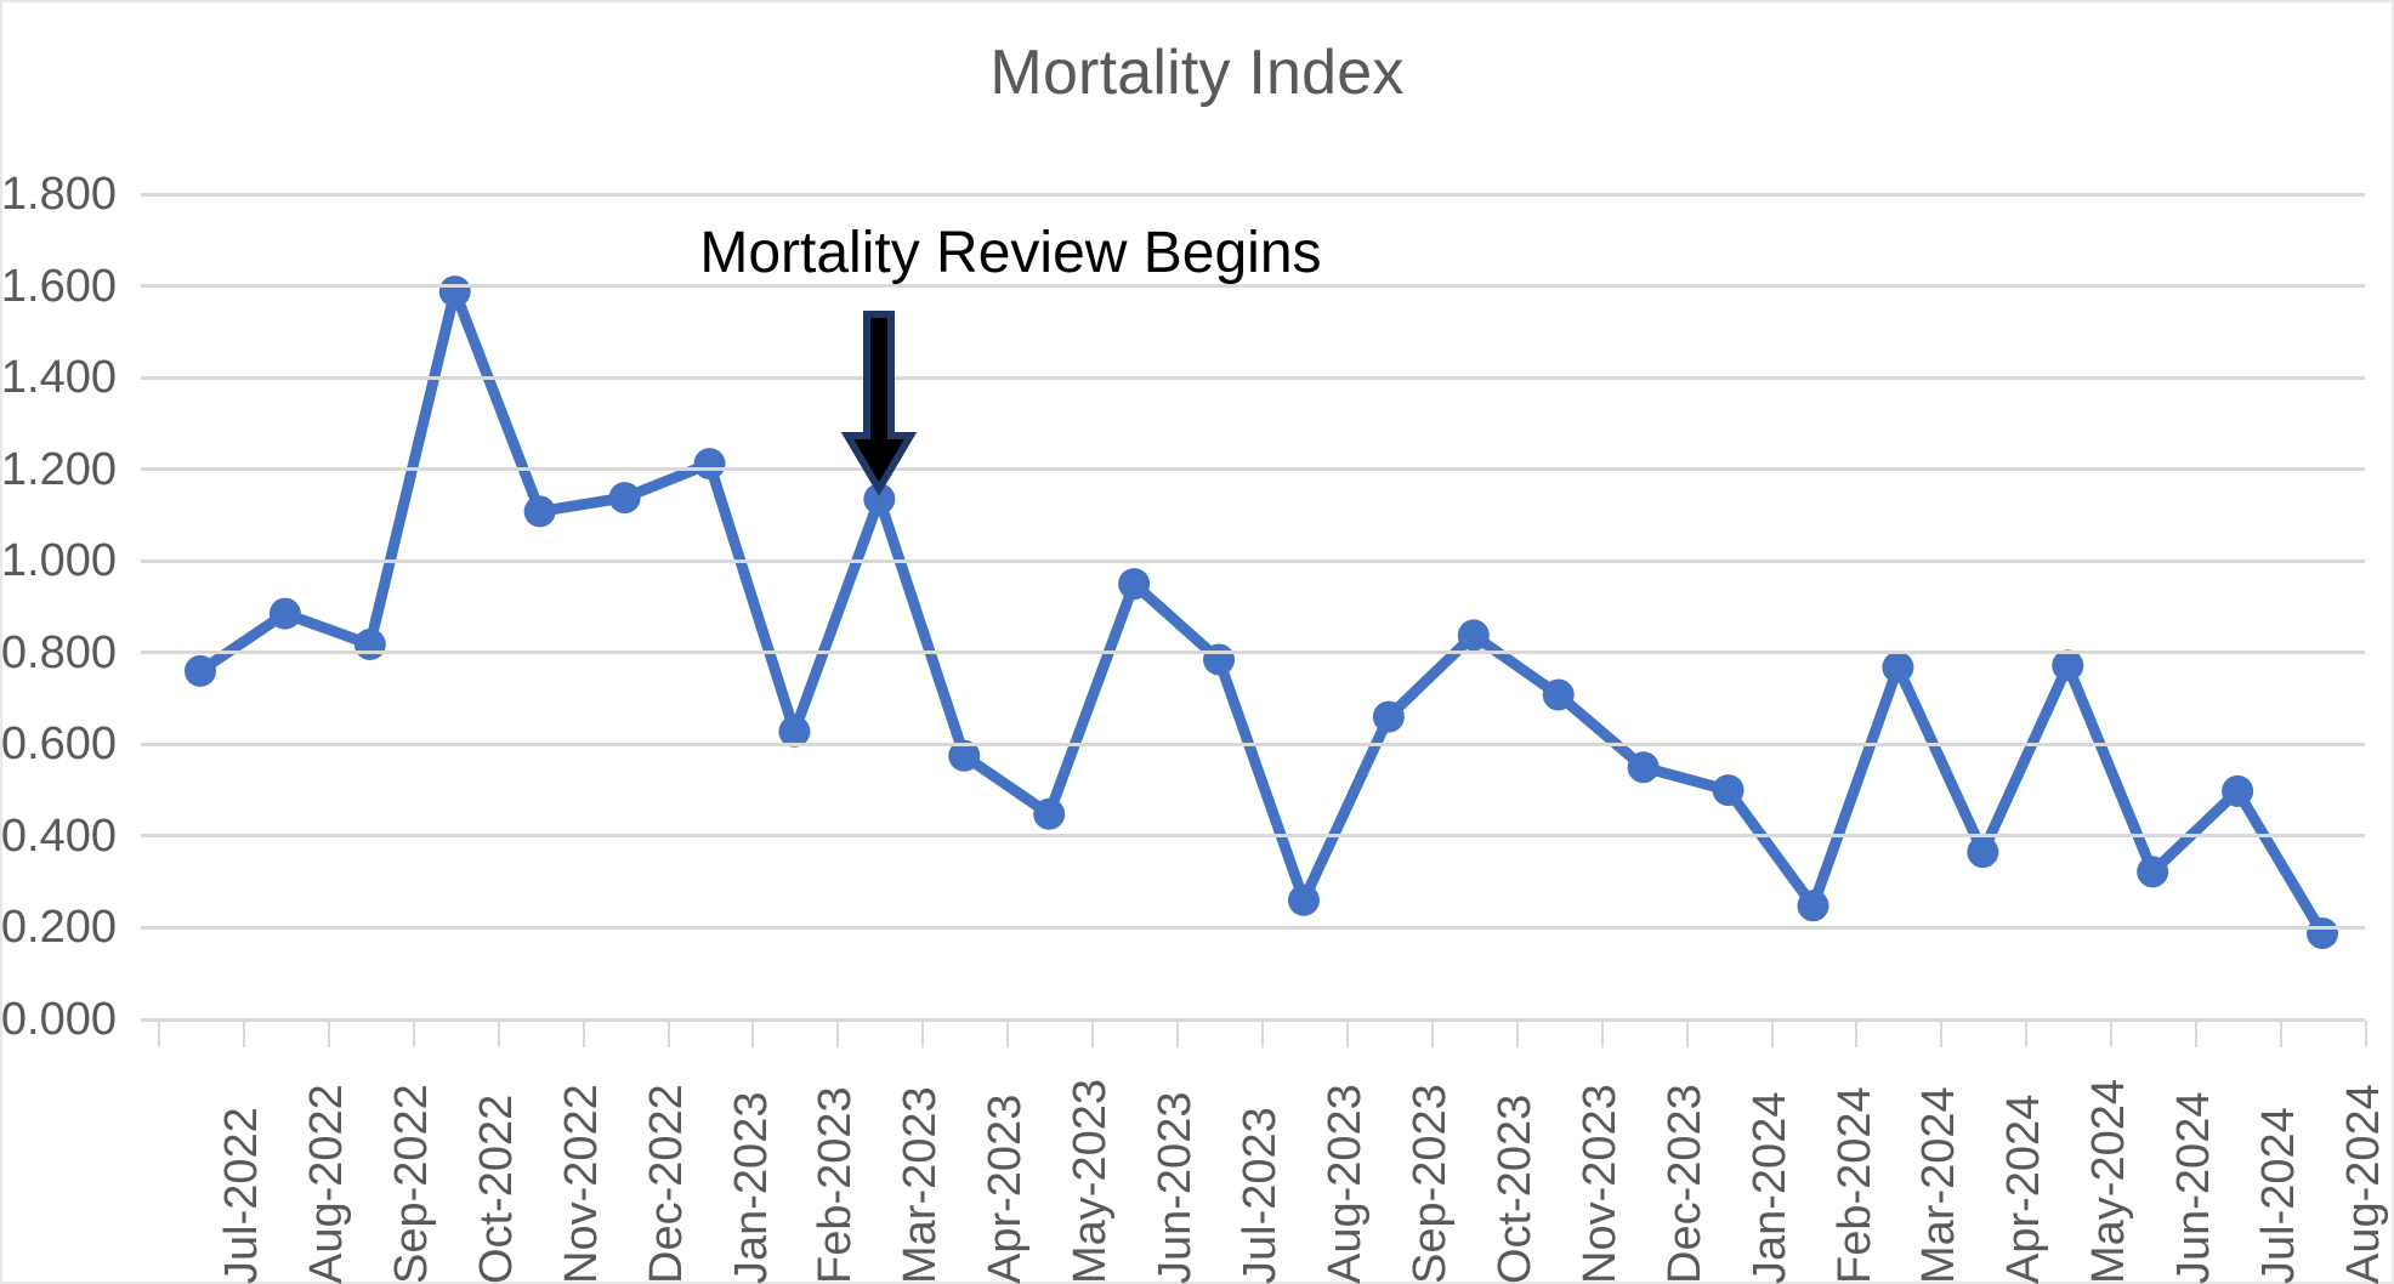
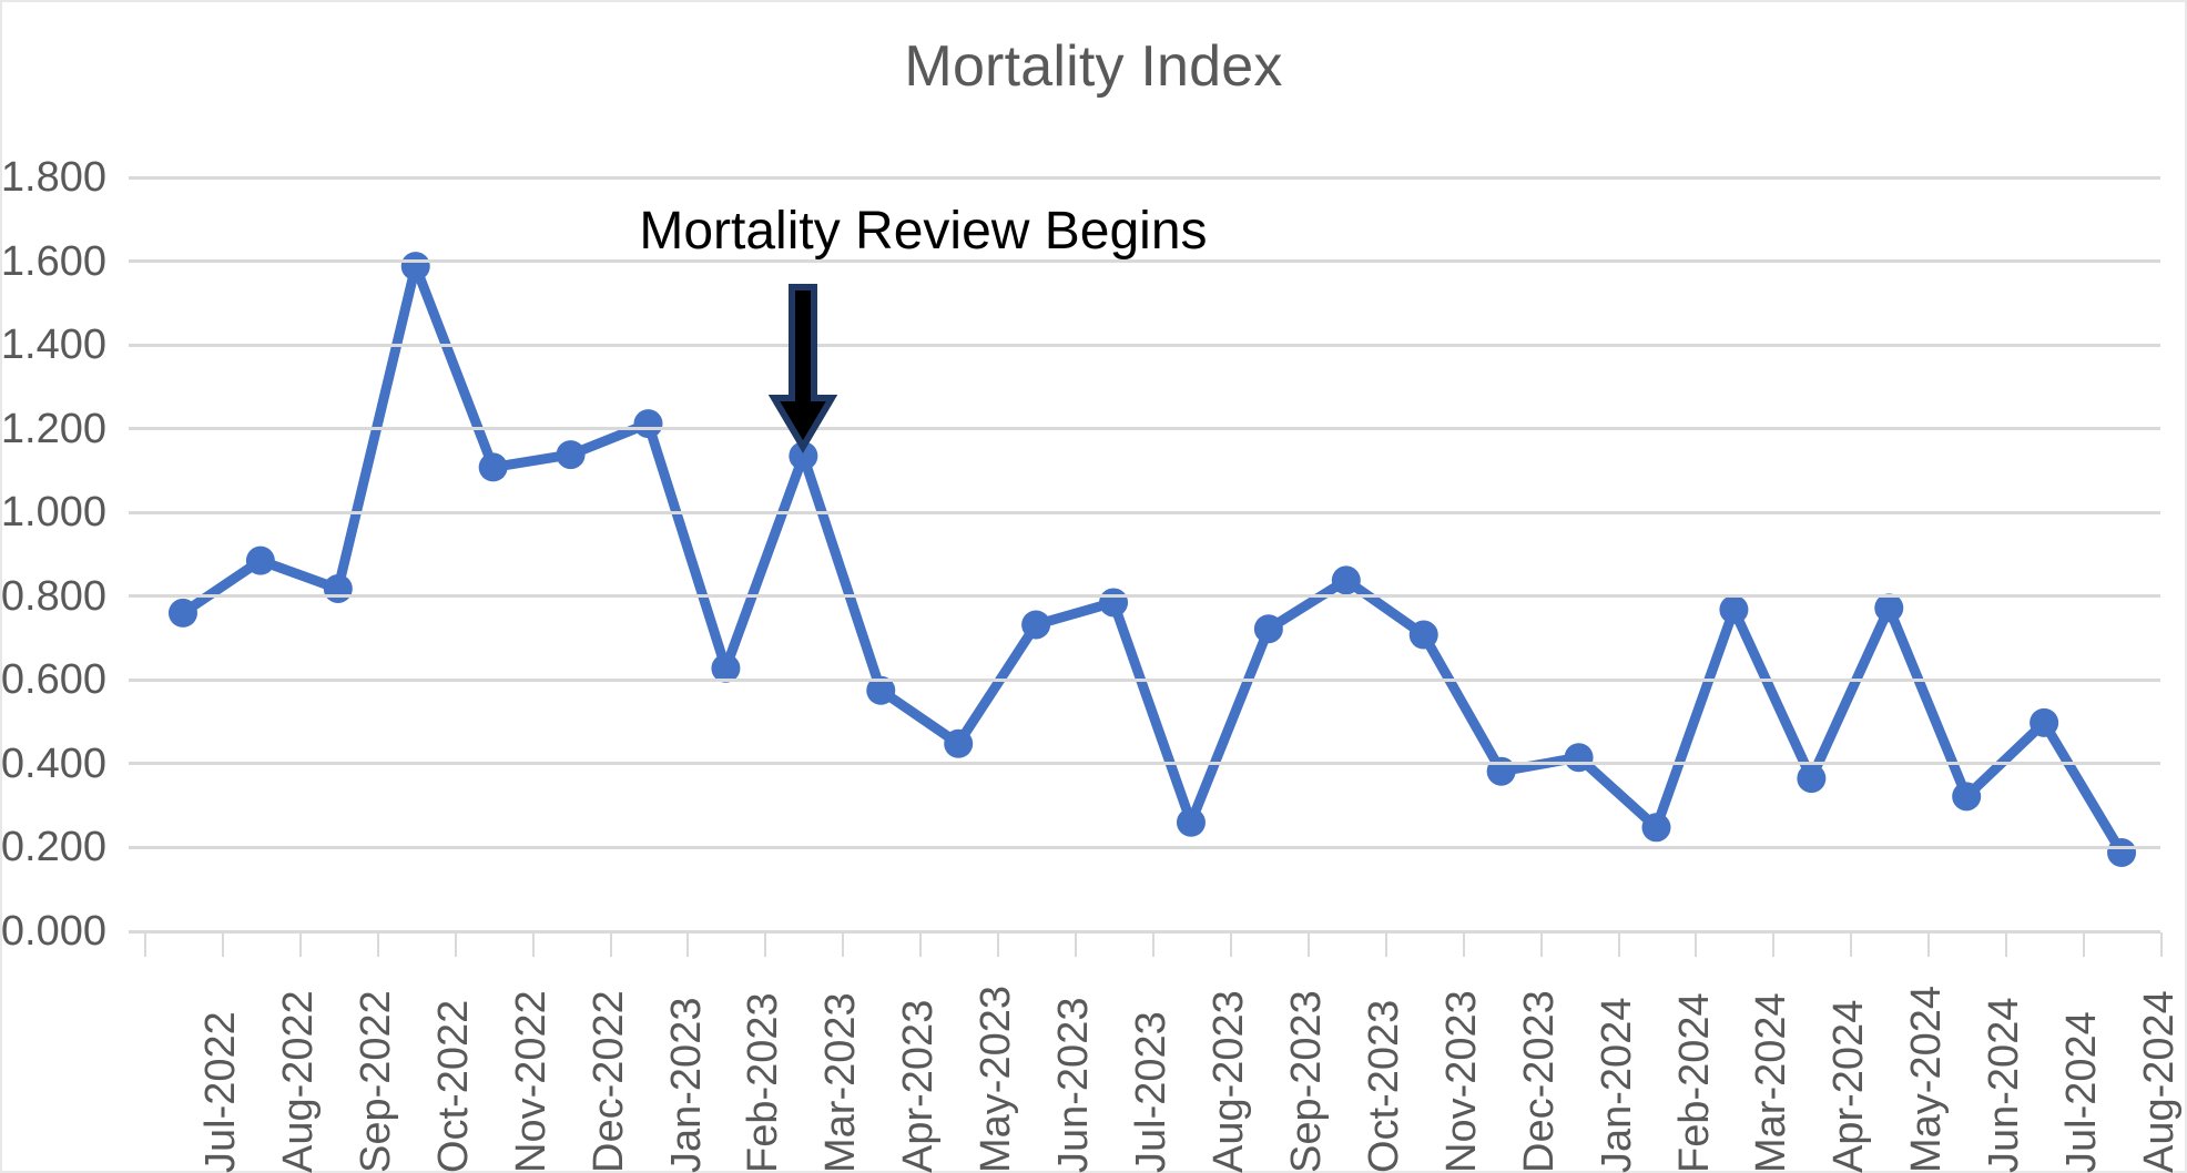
Jun-2023: 0.95 -> 0.73
Sep-2023: 0.66 -> 0.72
Dec-2023: 0.55 -> 0.38
Jan-2024: 0.50 -> 0.41
